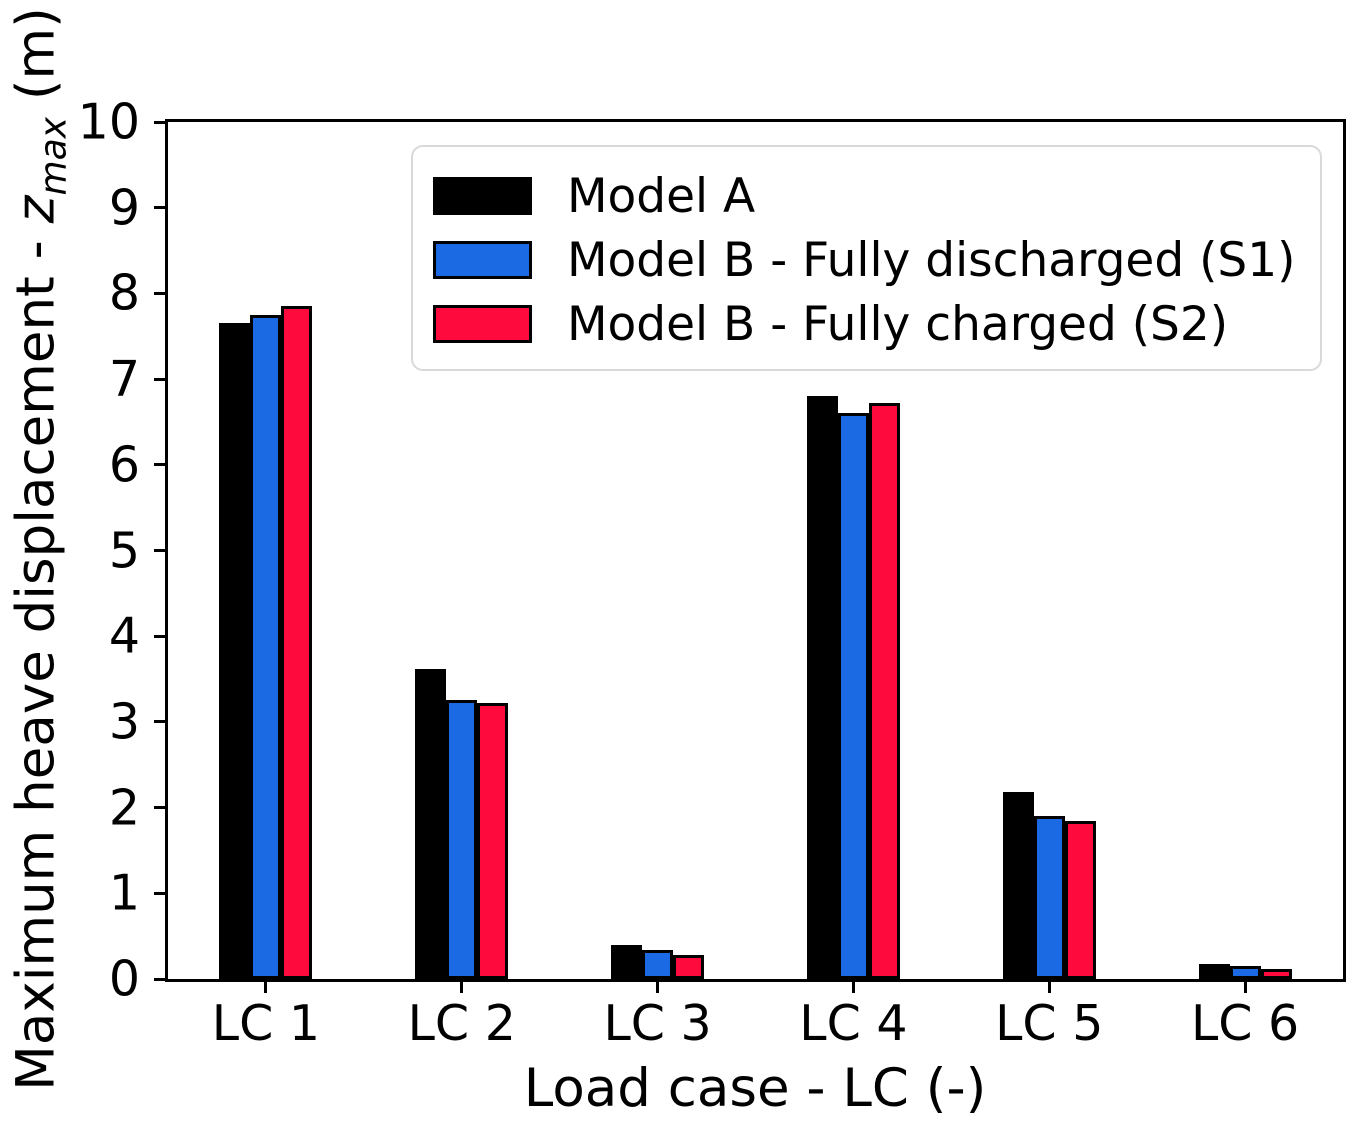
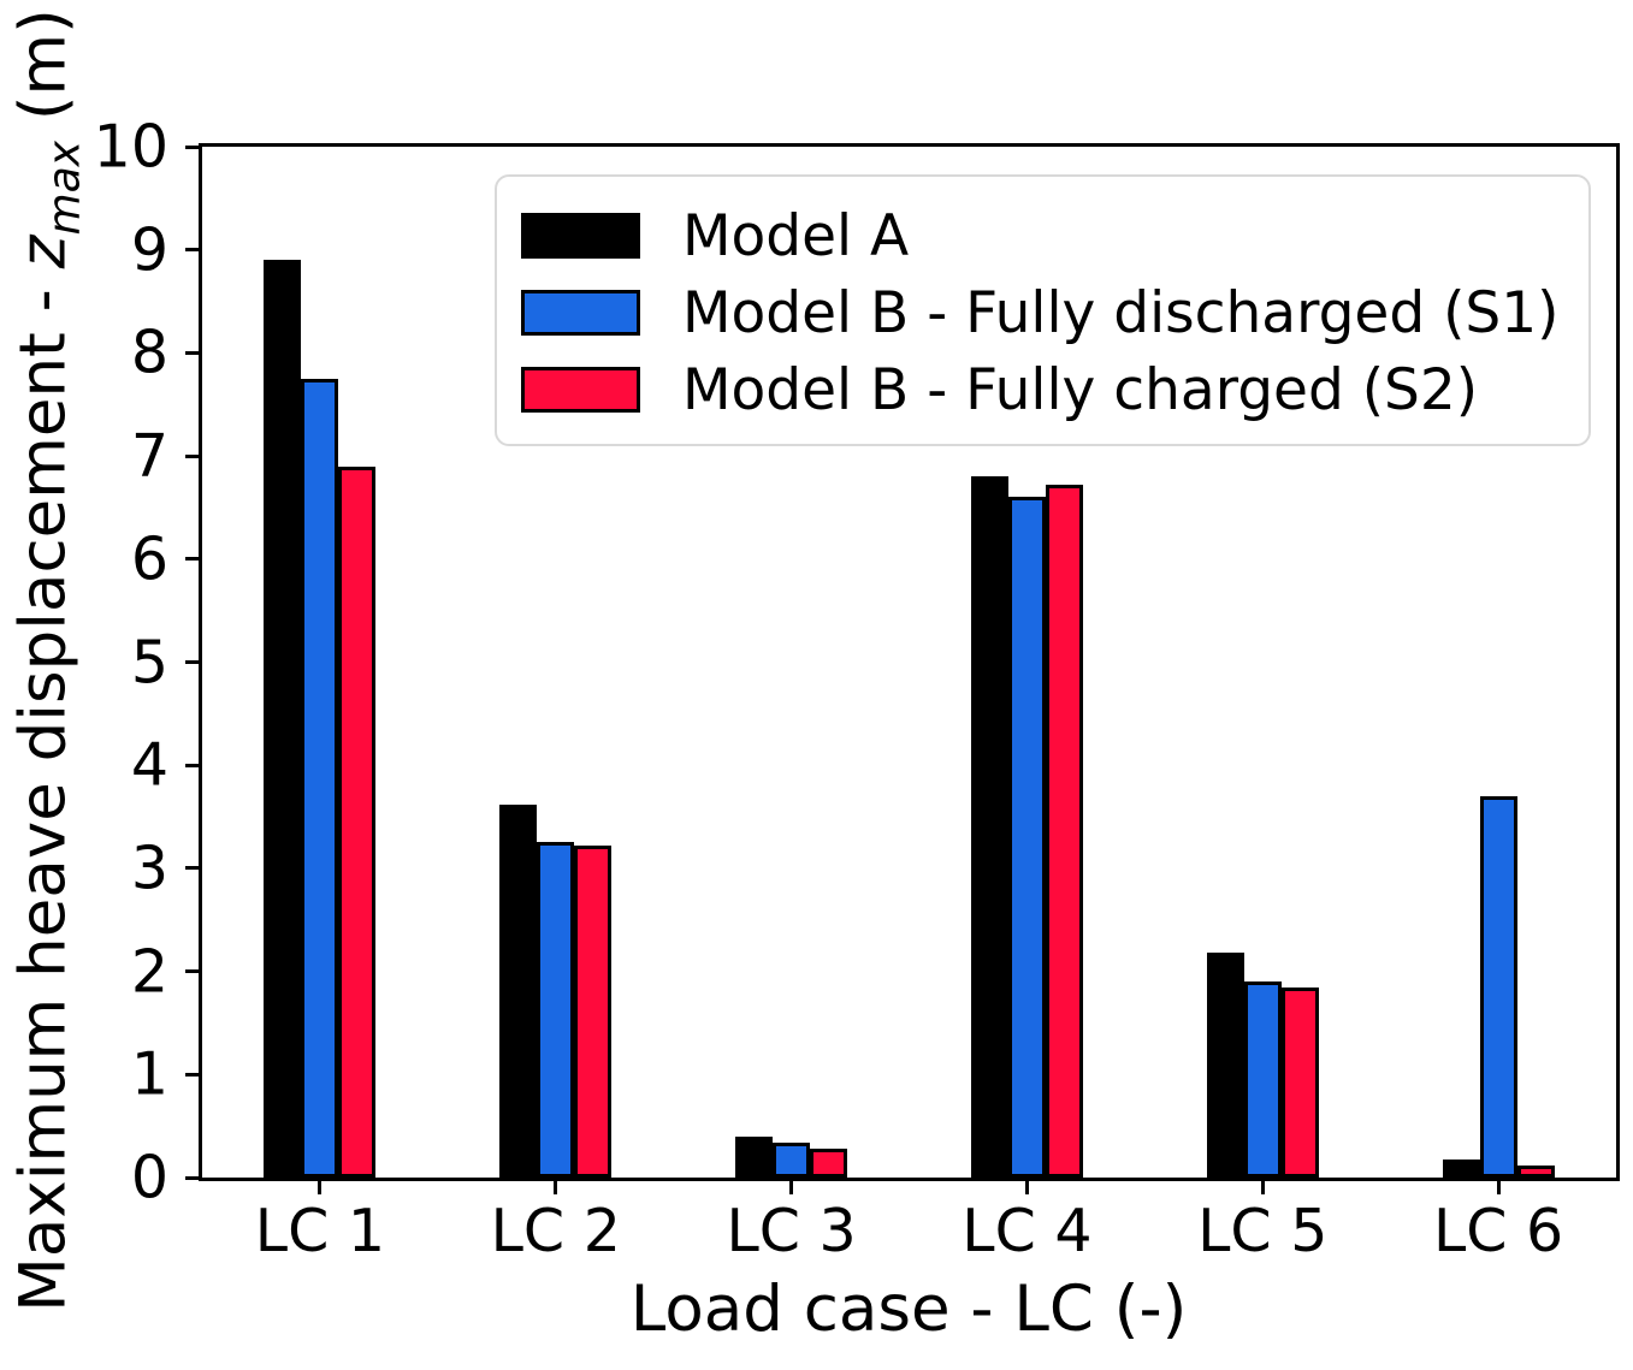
Model A/LC 1: 7.7 -> 8.9
Model B - Fully charged (S2)/LC 1: 7.8 -> 6.9
Model B - Fully discharged (S1)/LC 6: 0.1 -> 3.7
